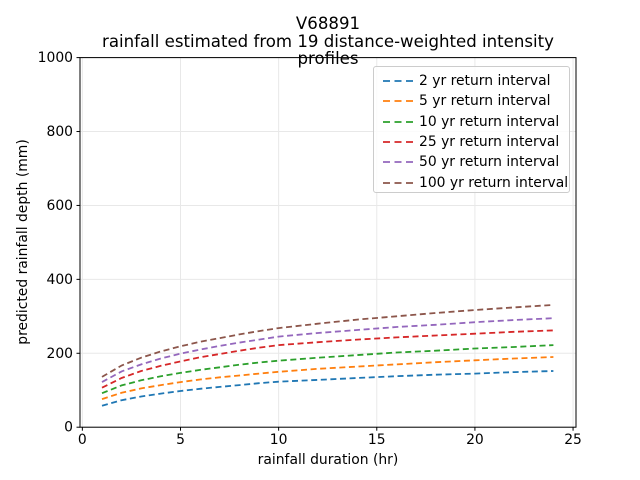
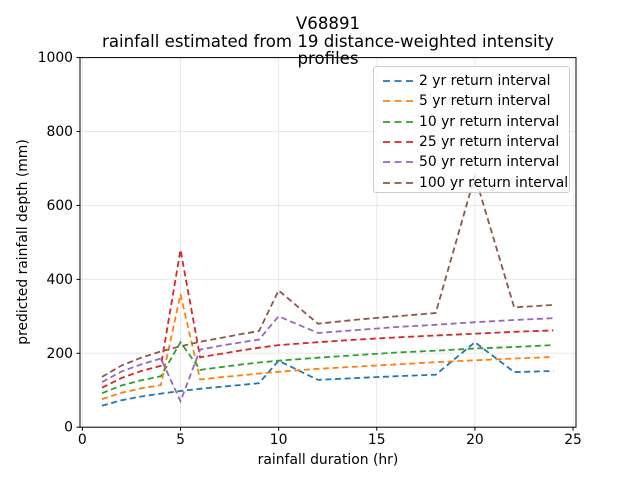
5 yr return interval/5: 120 -> 360
10 yr return interval/5: 150 -> 230
25 yr return interval/5: 180 -> 480
50 yr return interval/5: 200 -> 70
2 yr return interval/10: 120 -> 180
50 yr return interval/10: 240 -> 300
100 yr return interval/10: 270 -> 370
2 yr return interval/20: 140 -> 230
100 yr return interval/20: 320 -> 680
